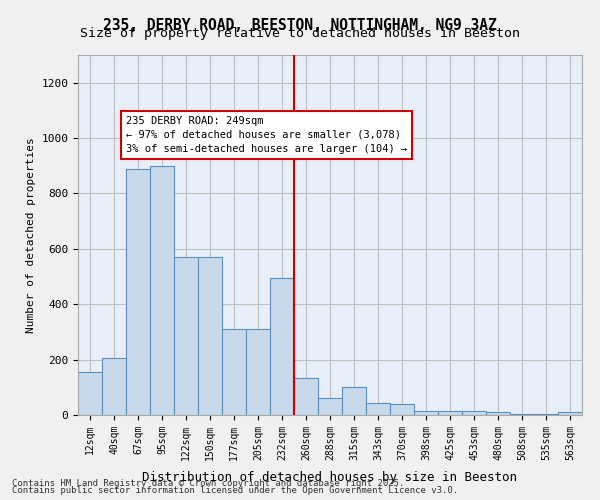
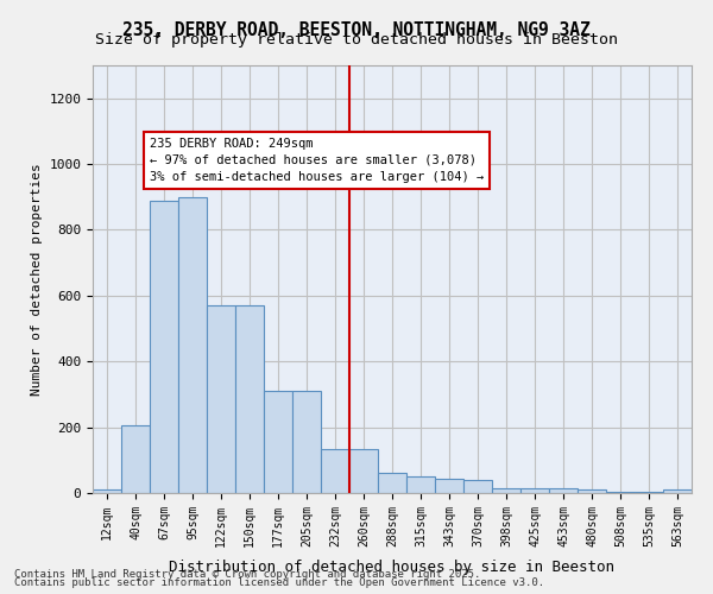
12sqm: 155 -> 10
232sqm: 495 -> 135
315sqm: 100 -> 50
